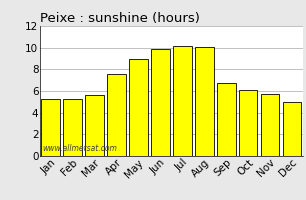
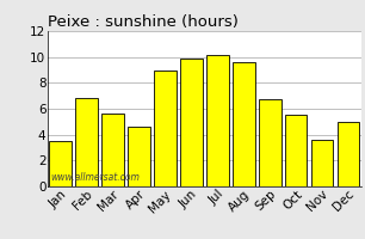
Jan: 5.3 -> 3.5
Feb: 5.3 -> 6.8
Apr: 7.6 -> 4.6
Aug: 10.1 -> 9.6
Oct: 6.1 -> 5.5
Nov: 5.7 -> 3.6
